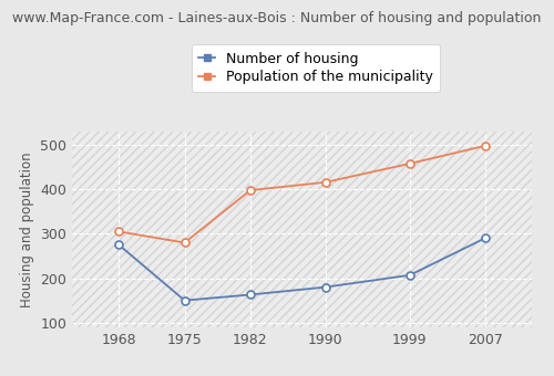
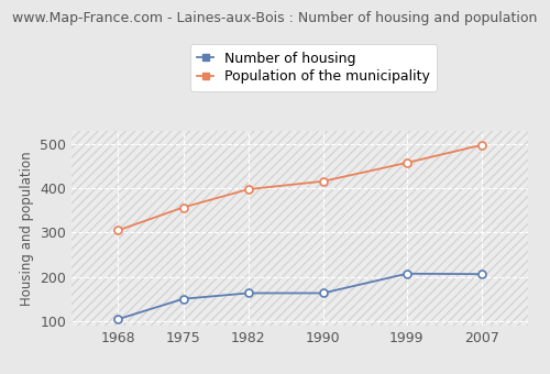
Number of housing/1968: 275 -> 104
Population of the municipality/1975: 280 -> 357
Number of housing/1990: 180 -> 163
Number of housing/2007: 290 -> 206
